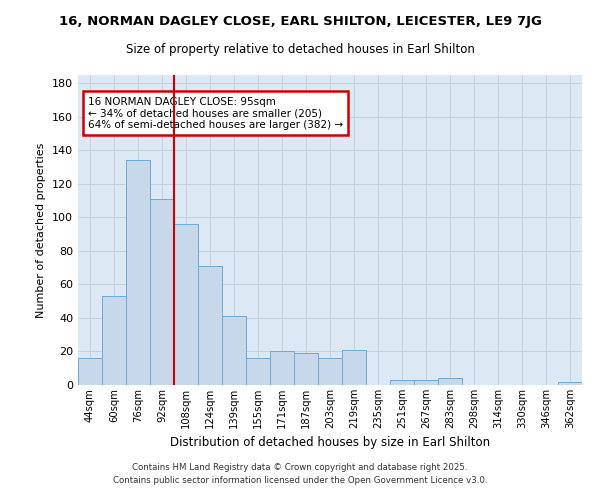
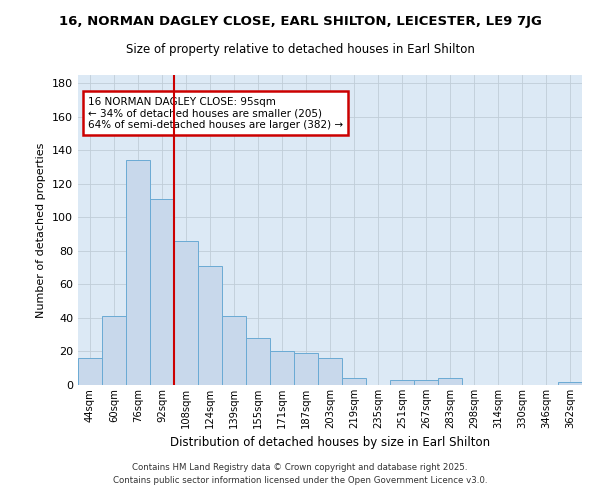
60sqm: 53 -> 41
108sqm: 96 -> 86
155sqm: 16 -> 28
219sqm: 21 -> 4
